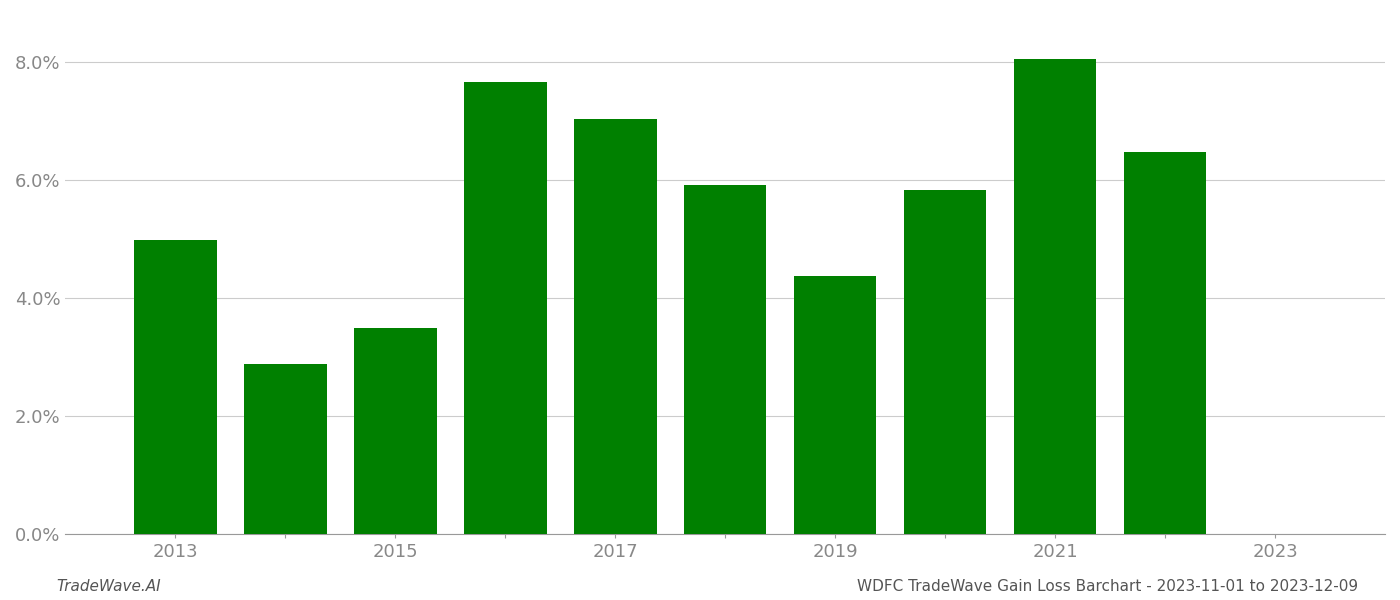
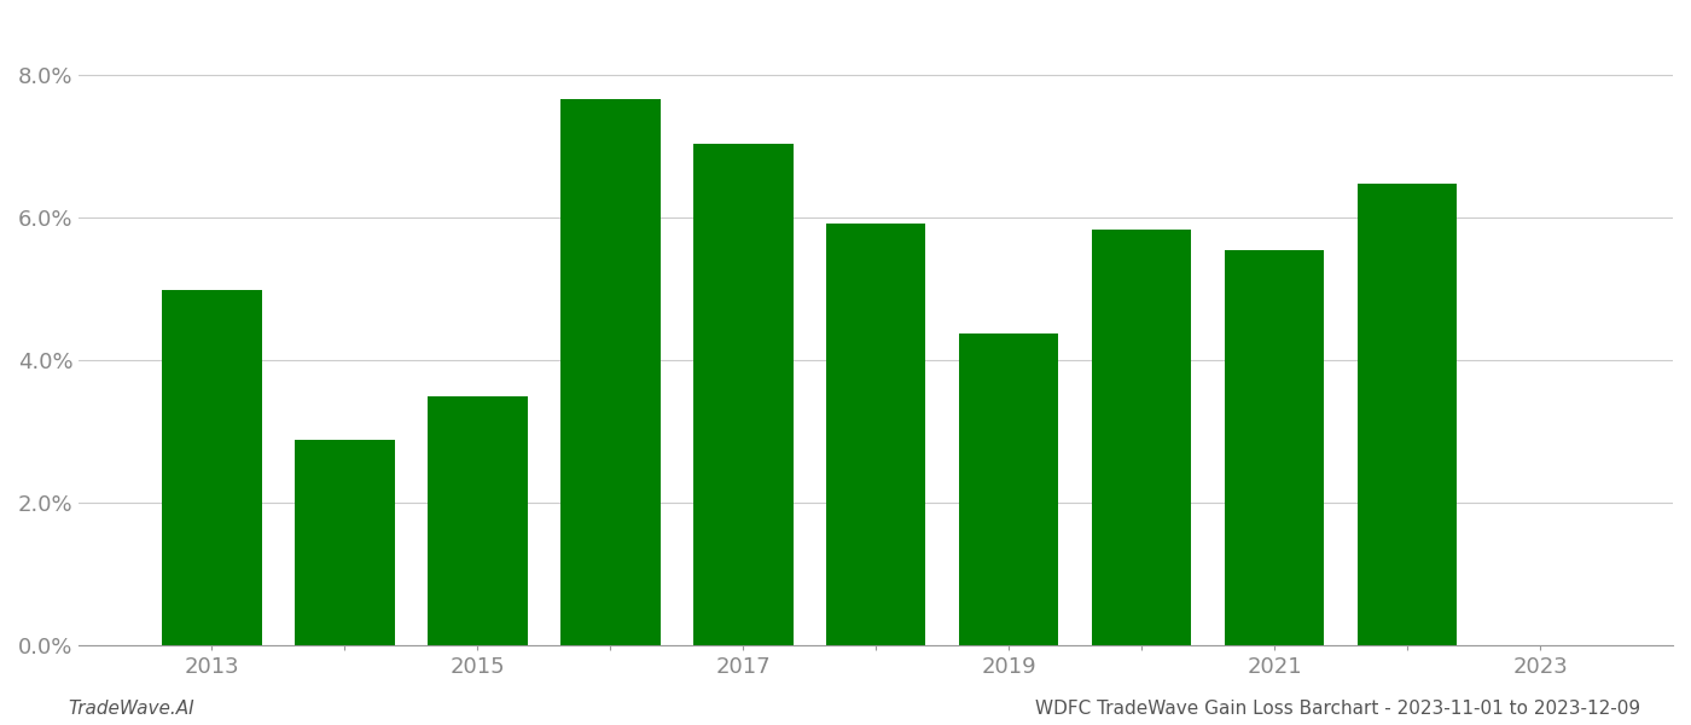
2021: 8.06% -> 5.54%
